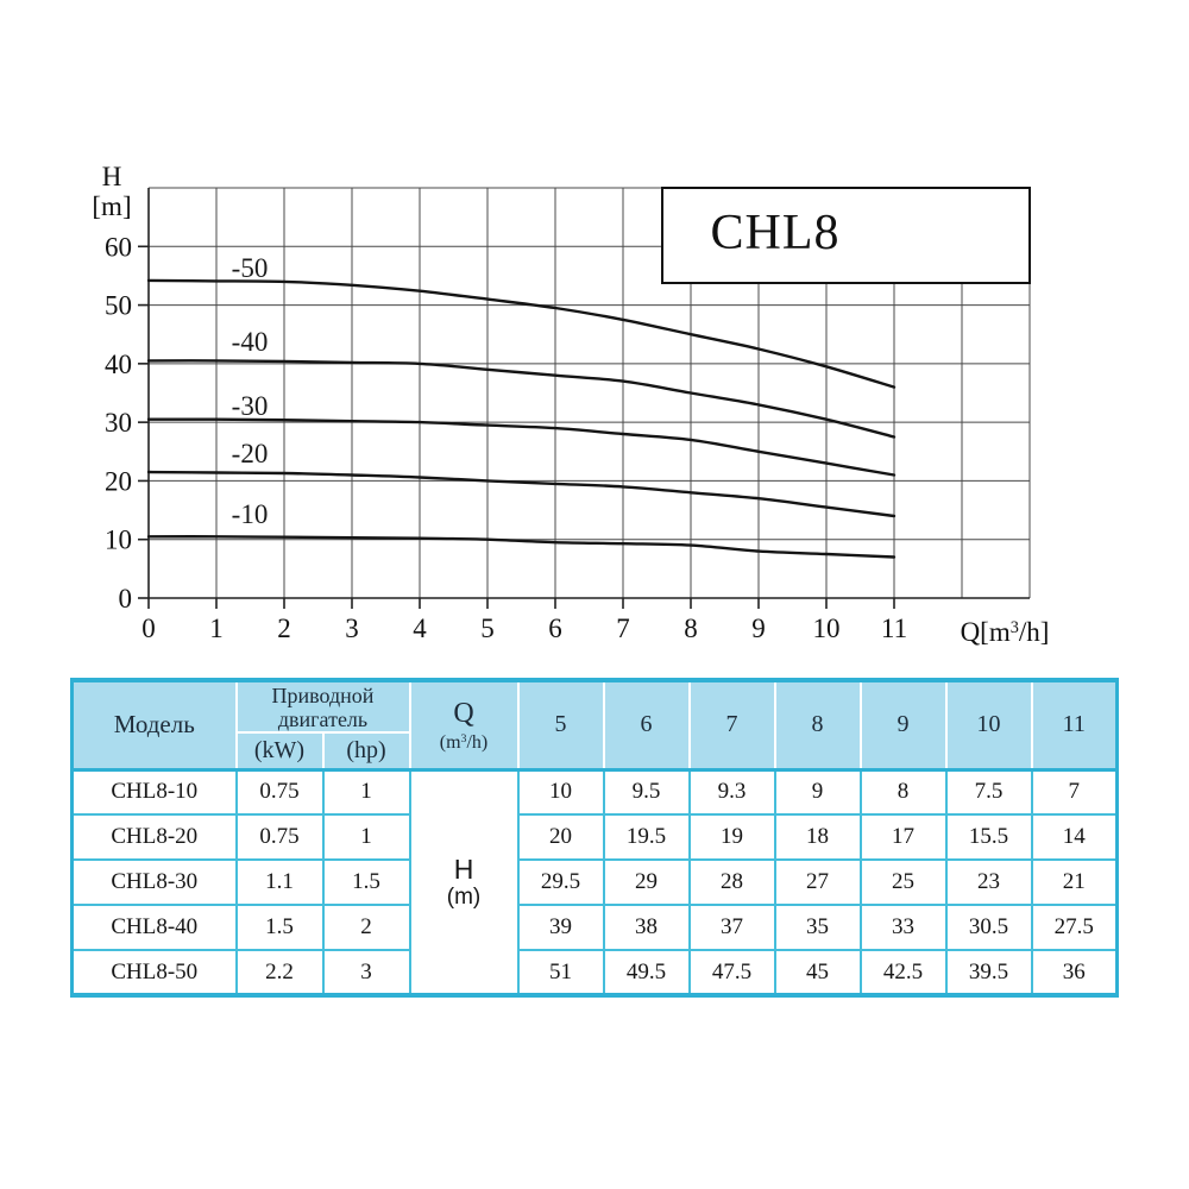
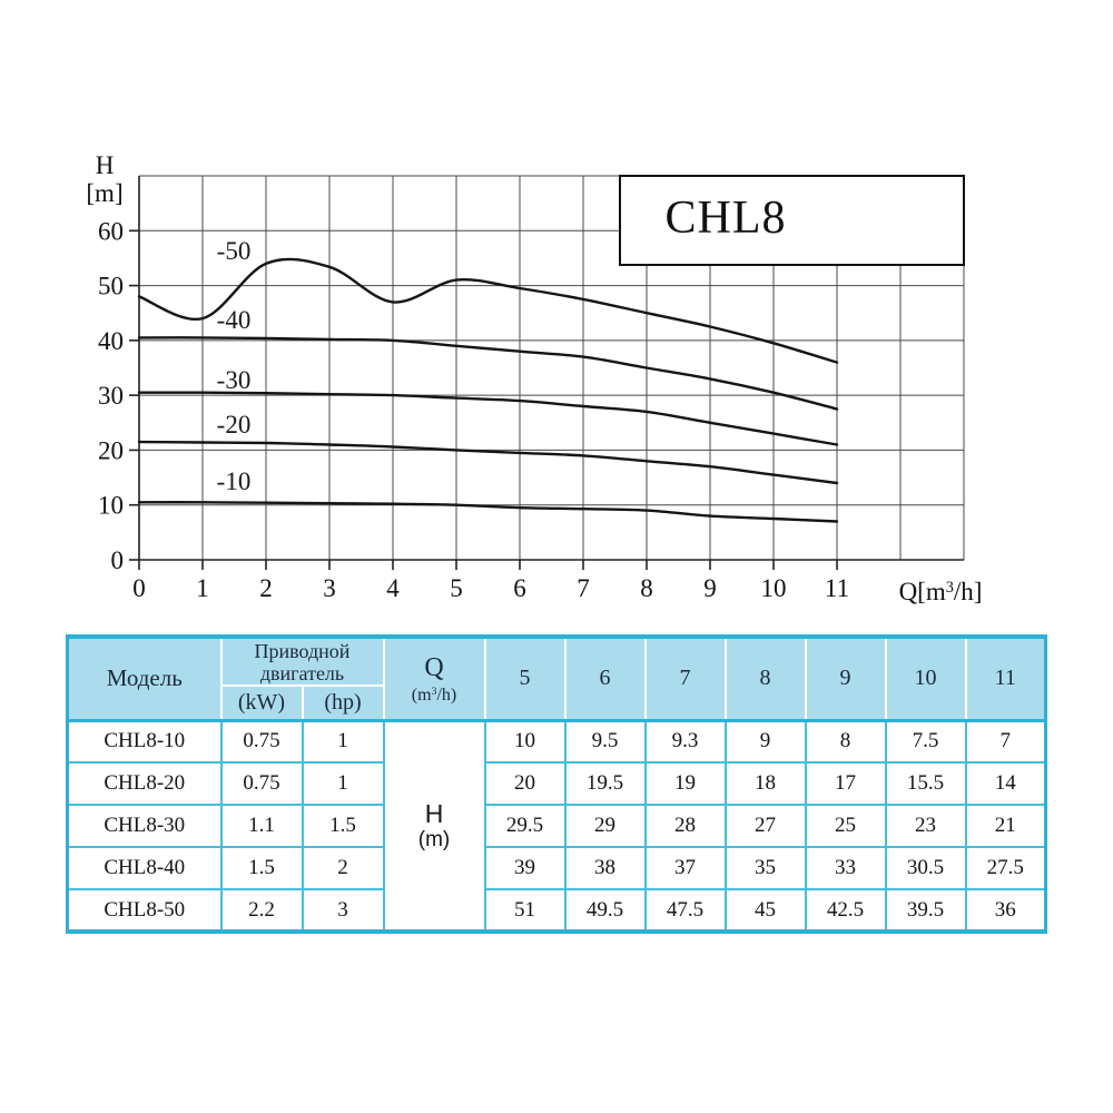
-50/0: 54 -> 48
-50/1: 54 -> 44
-50/4: 52 -> 47
